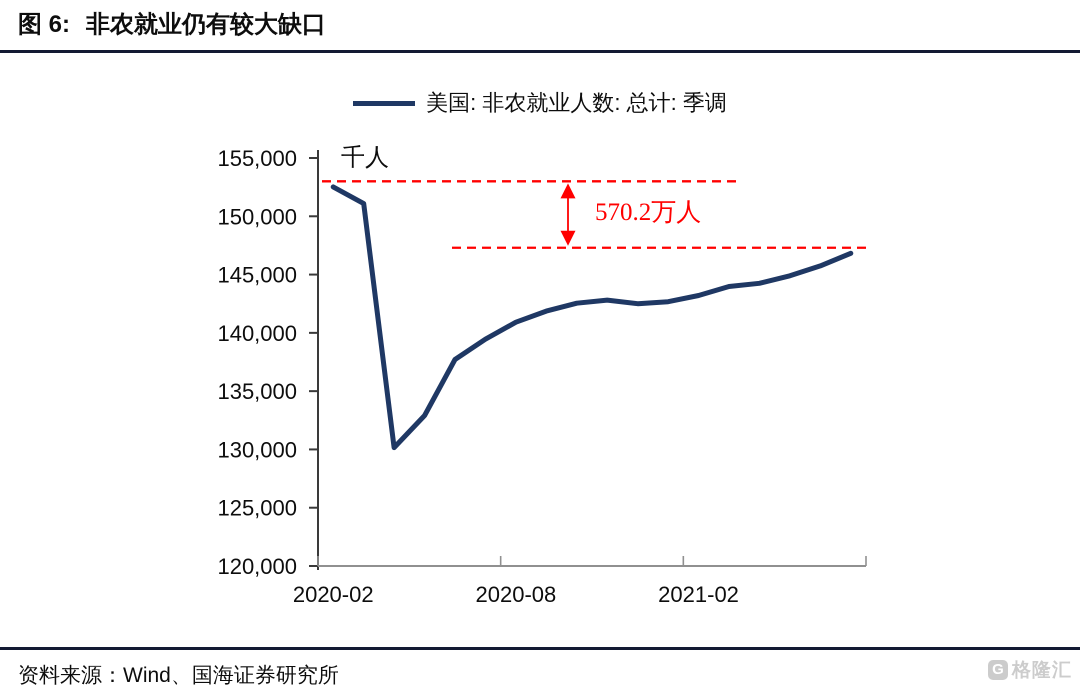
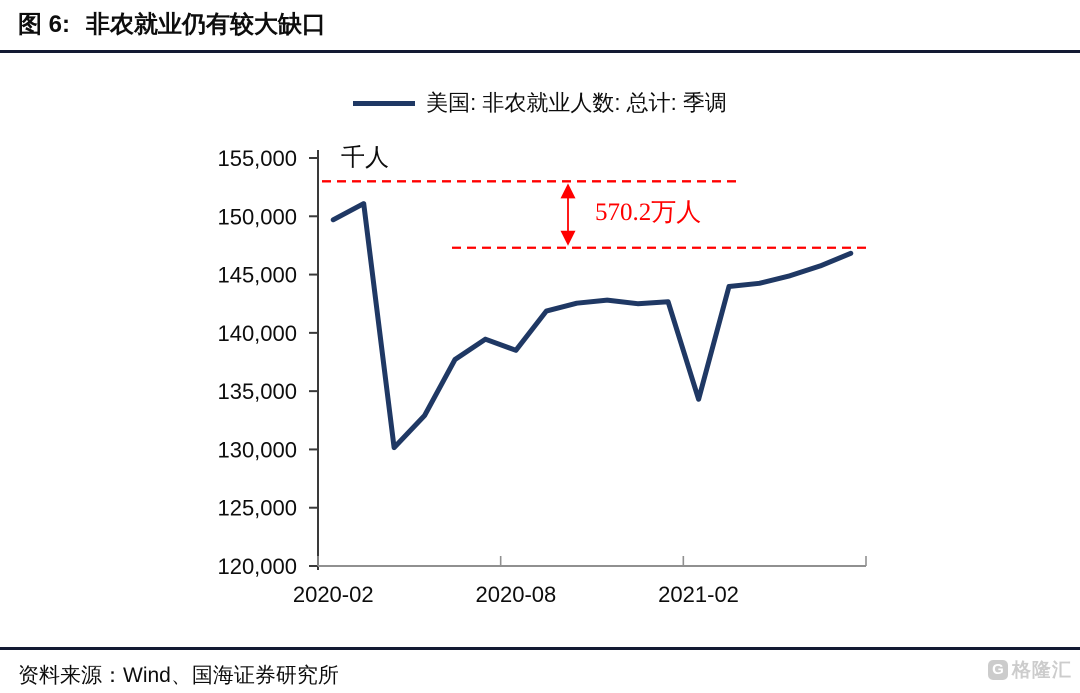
2020-02: 152500 -> 149700
2020-08: 140900 -> 138500
2021-02: 143200 -> 134300
